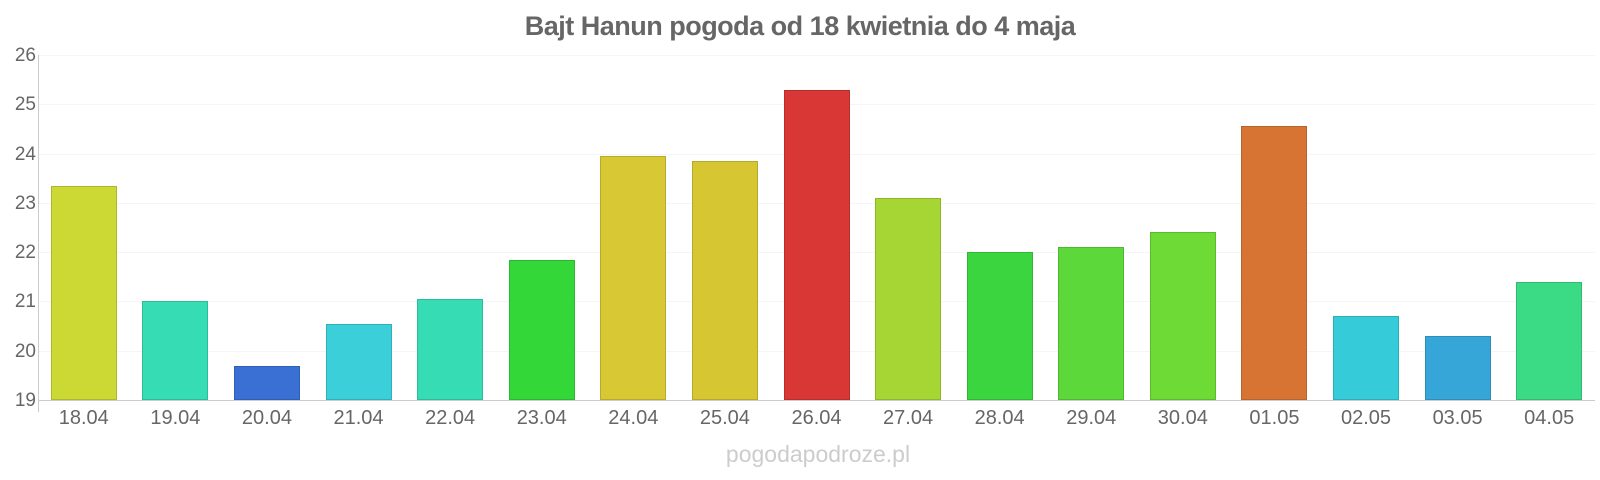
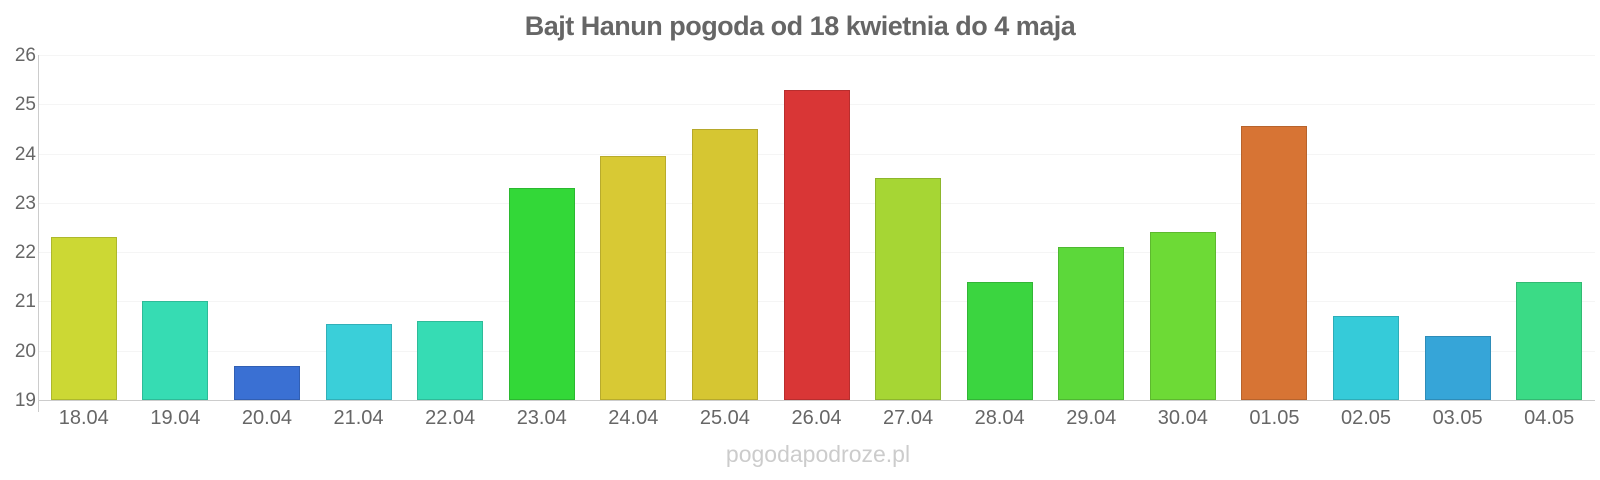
18.04: 23.4 -> 22.3
22.04: 21.1 -> 20.6
23.04: 21.9 -> 23.3
25.04: 23.9 -> 24.5
27.04: 23.1 -> 23.5
28.04: 22.0 -> 21.4
